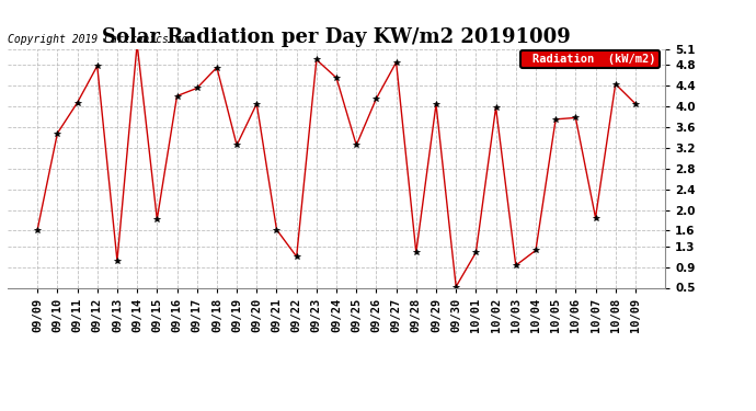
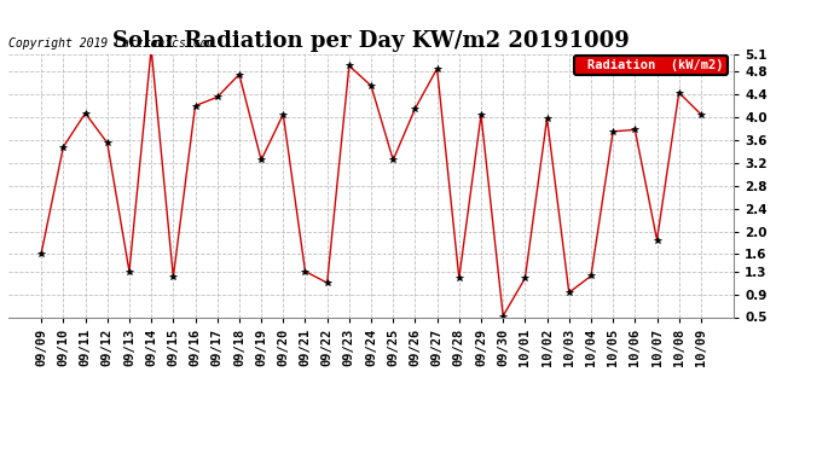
09/12: 4.78 -> 3.55
09/13: 1.02 -> 1.30
09/15: 1.82 -> 1.20
09/21: 1.62 -> 1.30
